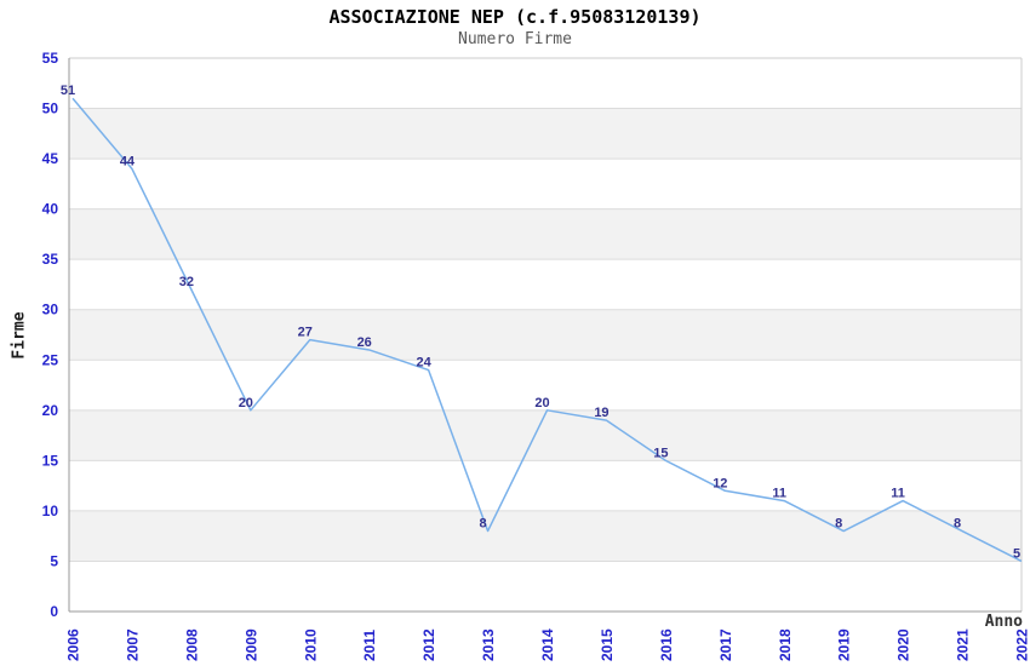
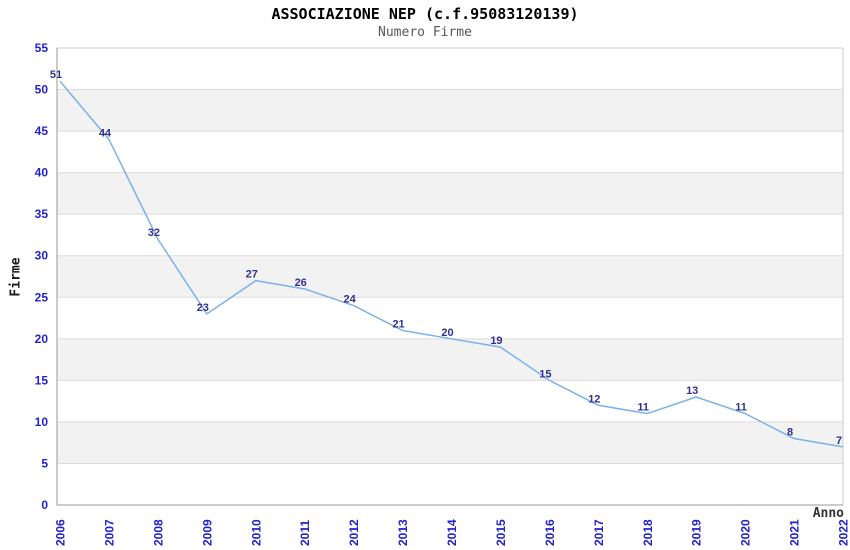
2009: 20 -> 23
2013: 8 -> 21
2019: 8 -> 13
2022: 5 -> 7
